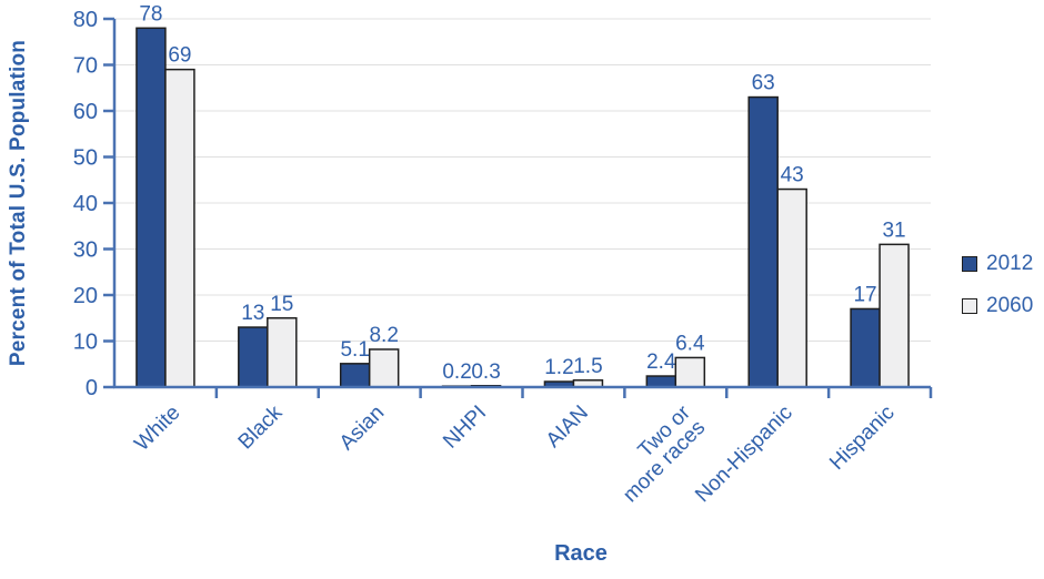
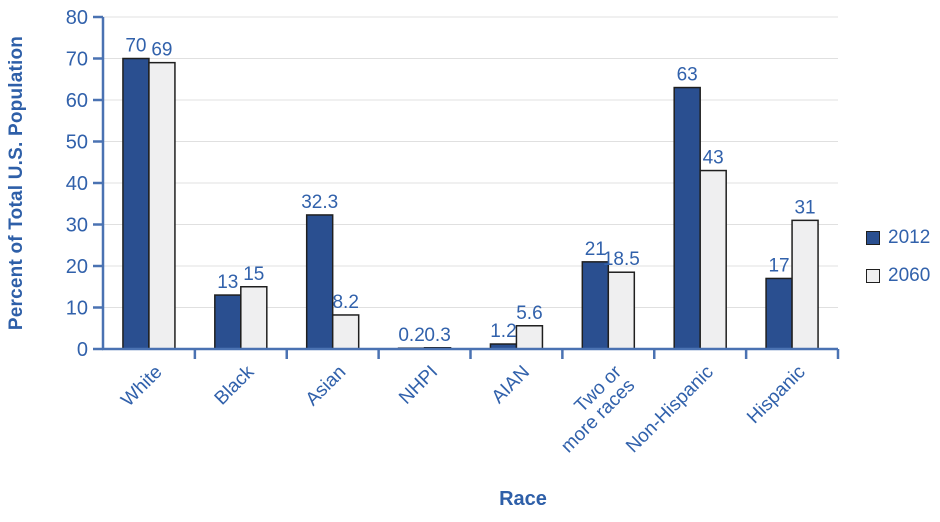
2012/White: 78 -> 70
2012/Asian: 5.1 -> 32.3
2060/AIAN: 1.5 -> 5.6
2012/Two or more races: 2.4 -> 21
2060/Two or more races: 6.4 -> 18.5
